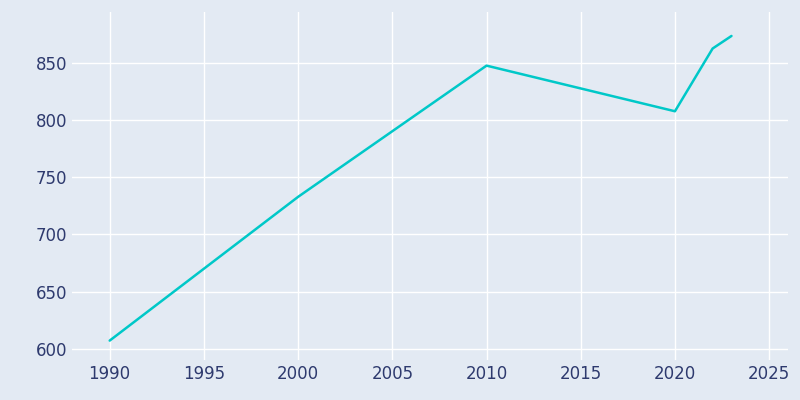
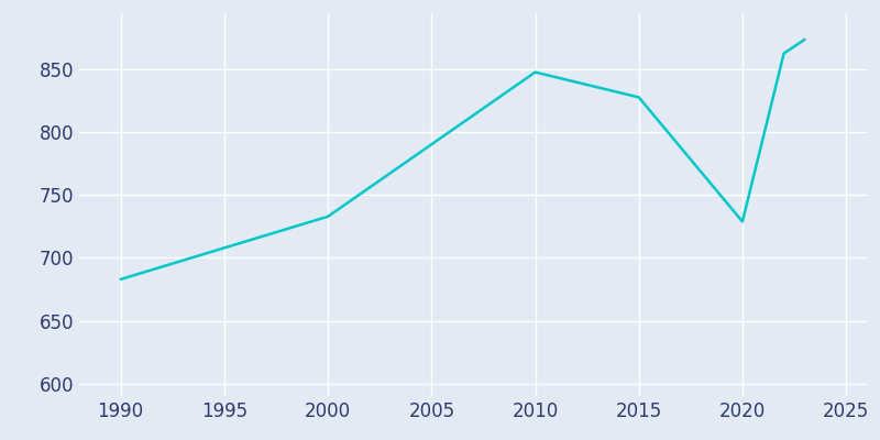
1990: 607 -> 683
2020: 808 -> 729
